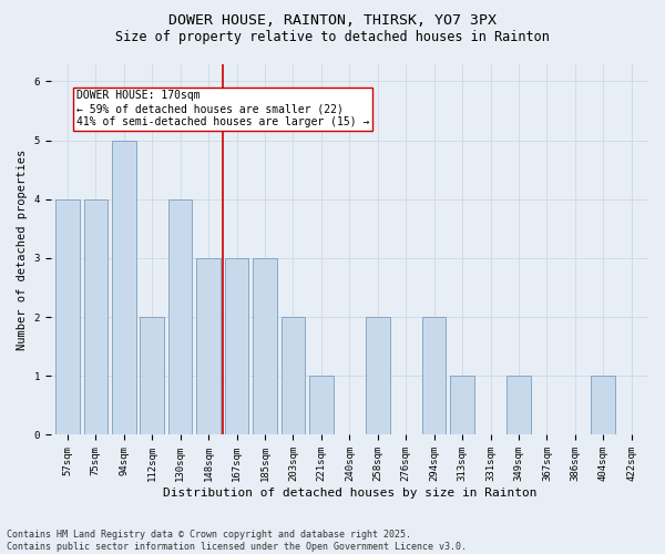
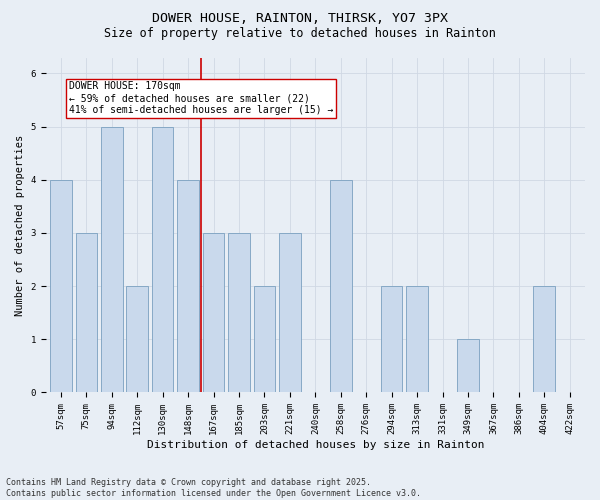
75sqm: 4 -> 3
130sqm: 4 -> 5
148sqm: 3 -> 4
221sqm: 1 -> 3
258sqm: 2 -> 4
313sqm: 1 -> 2
404sqm: 1 -> 2
